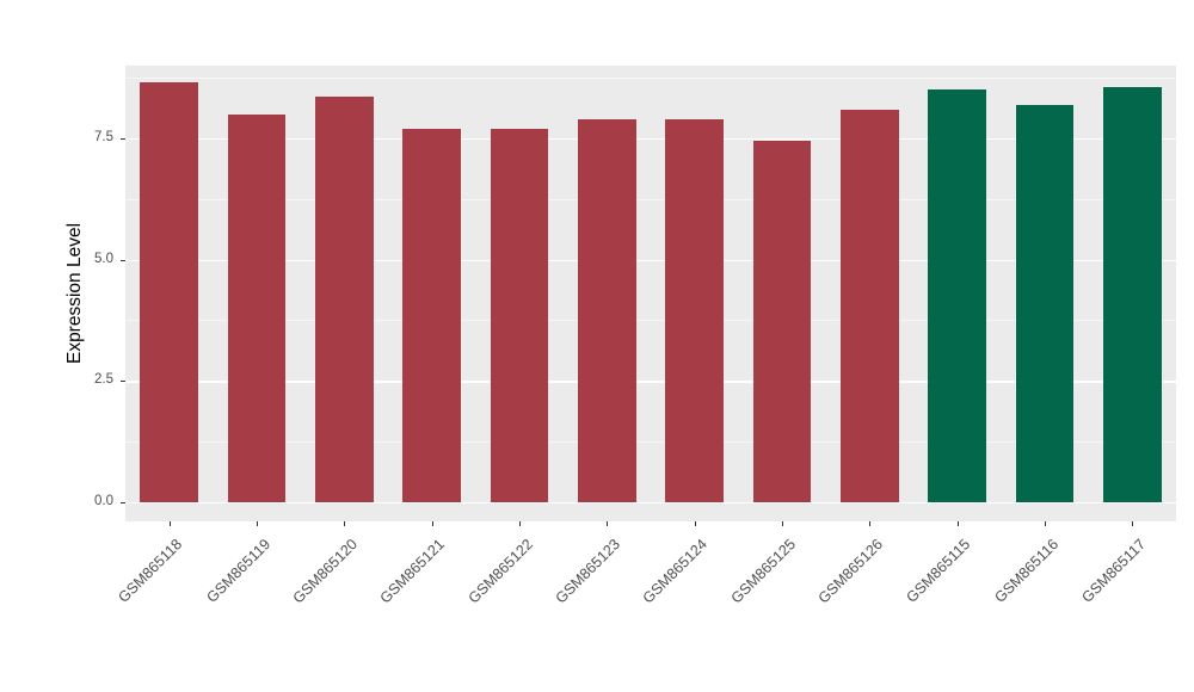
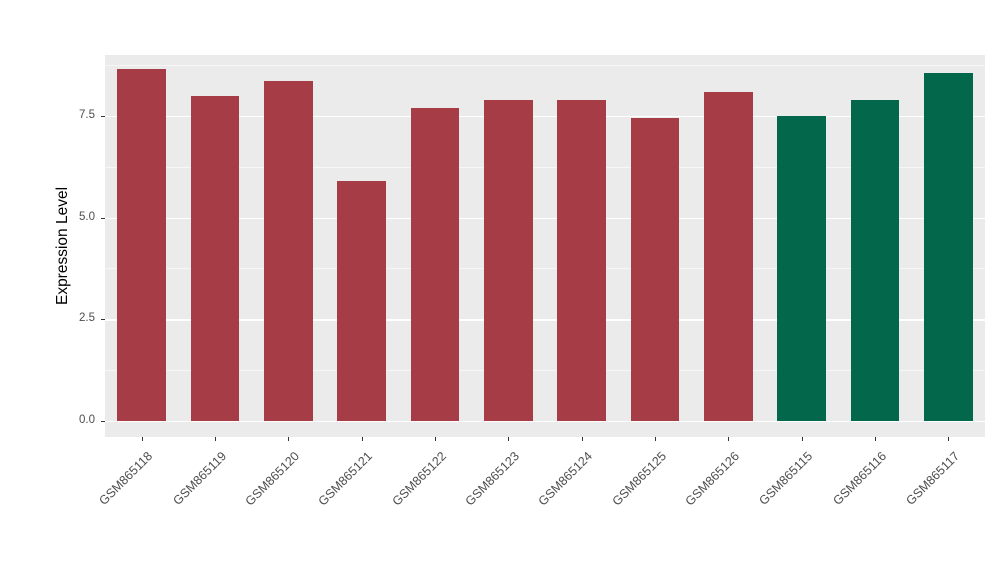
GSM865121: 7.7 -> 5.9
GSM865115: 8.5 -> 7.5
GSM865116: 8.2 -> 7.9
